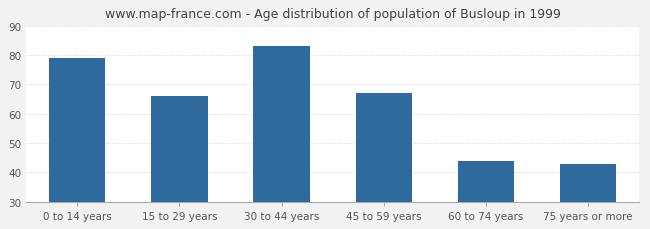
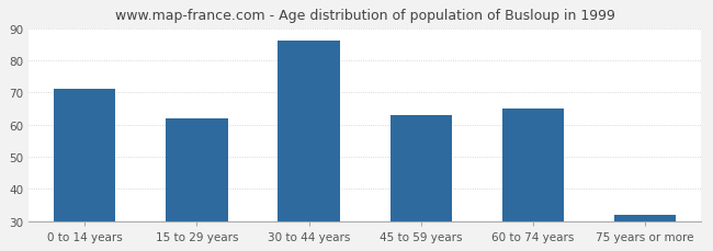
0 to 14 years: 79 -> 71
15 to 29 years: 66 -> 62
30 to 44 years: 83 -> 86
45 to 59 years: 67 -> 63
60 to 74 years: 44 -> 65
75 years or more: 43 -> 32
